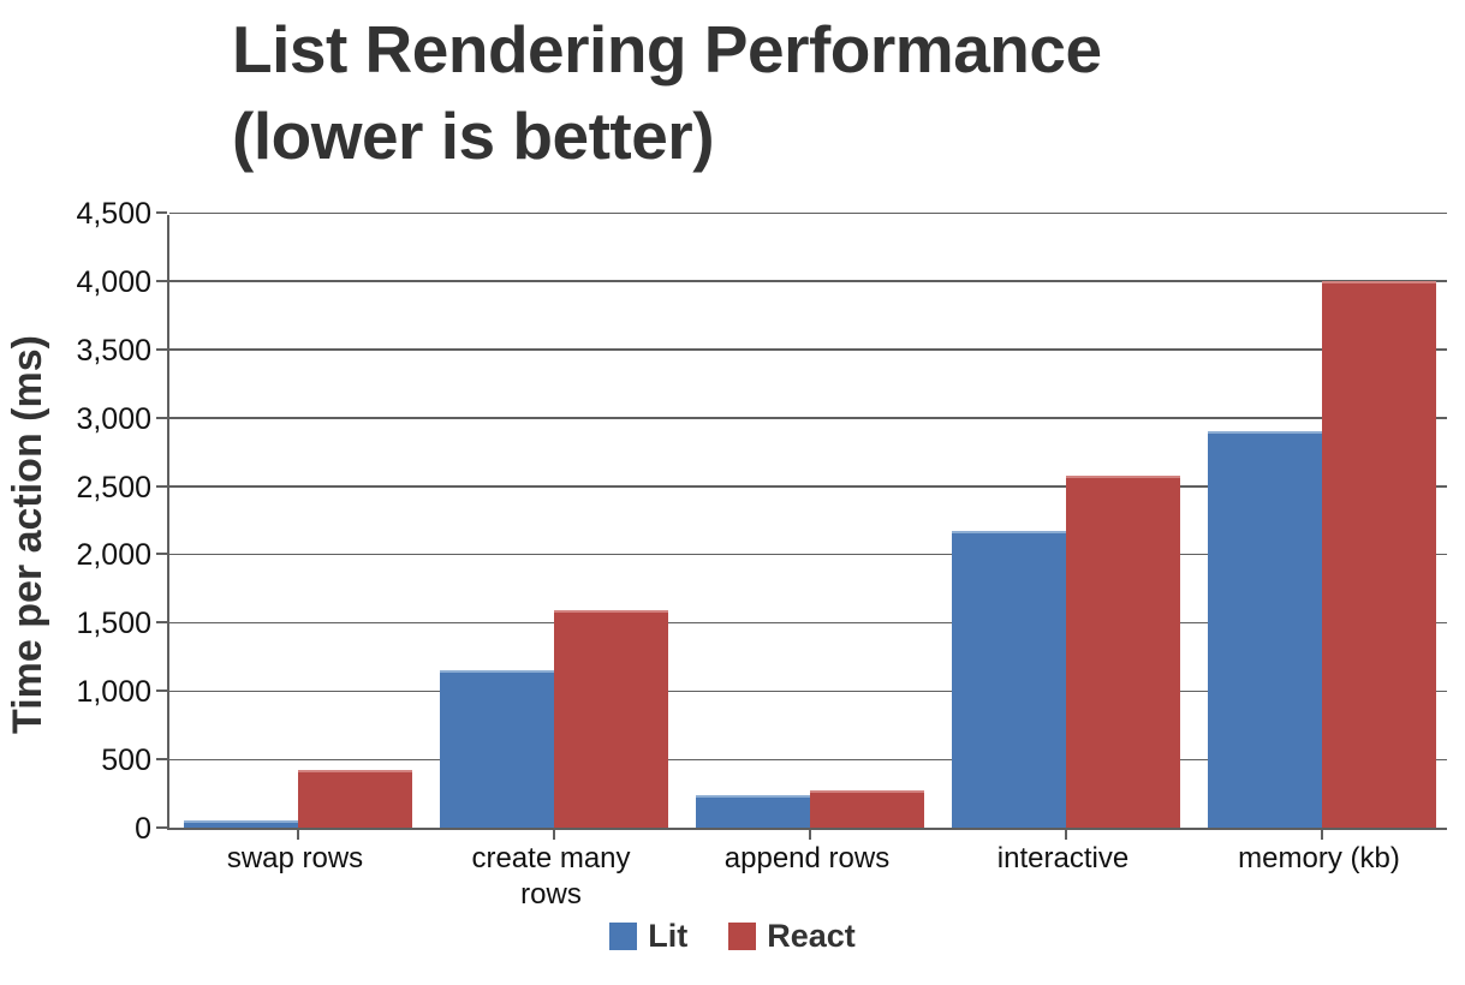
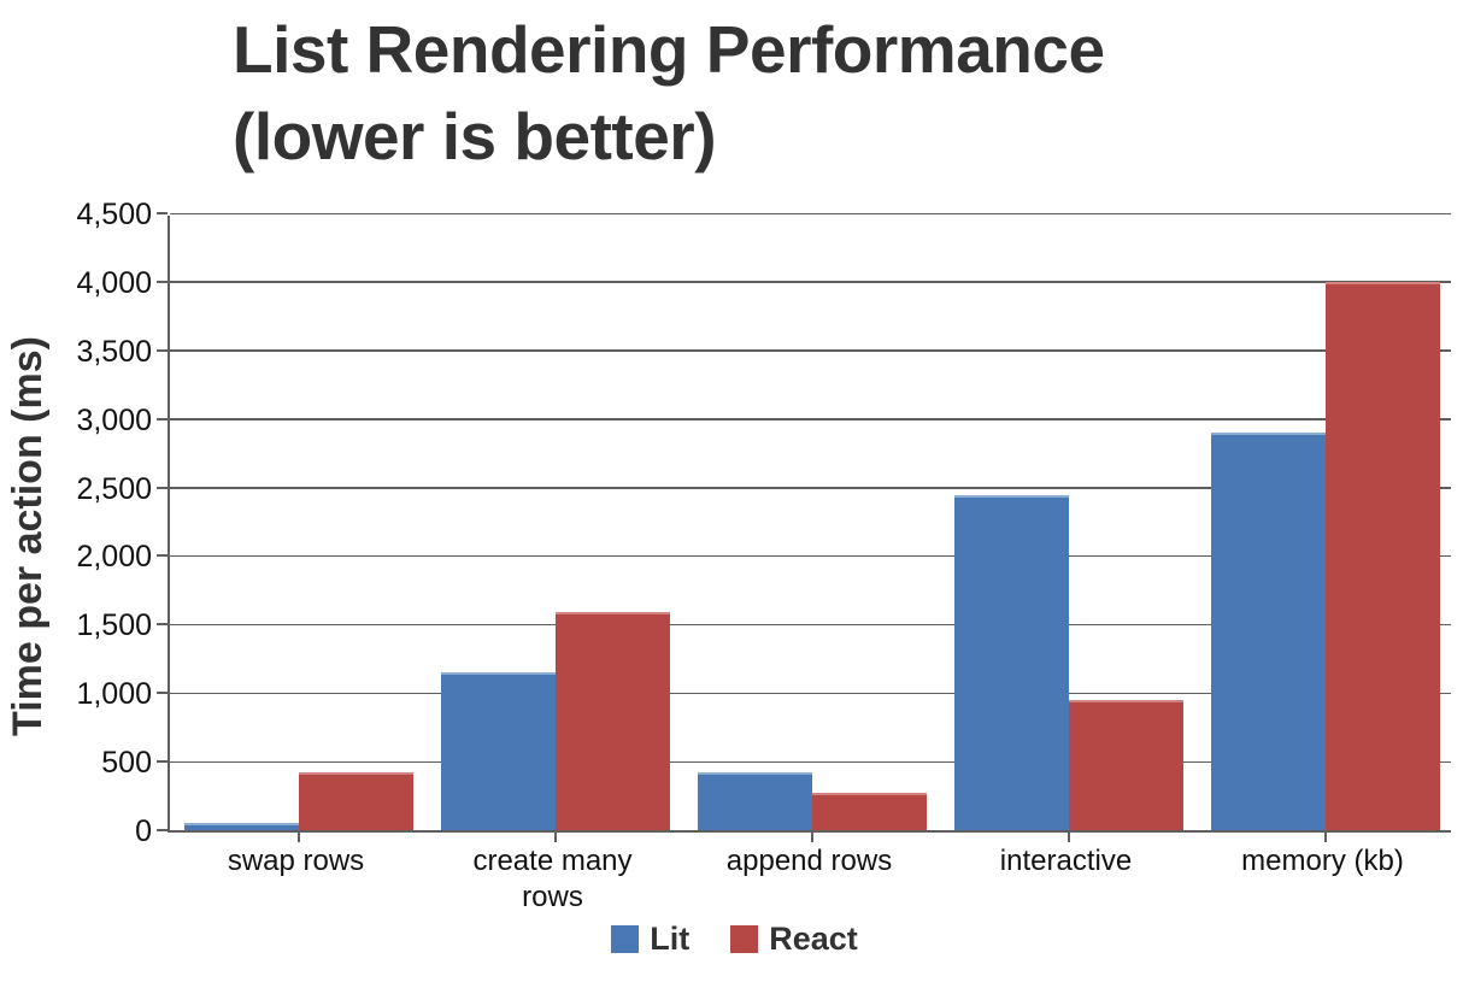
Lit/append rows: 240 -> 420
Lit/interactive: 2180 -> 2440
React/interactive: 2580 -> 950
